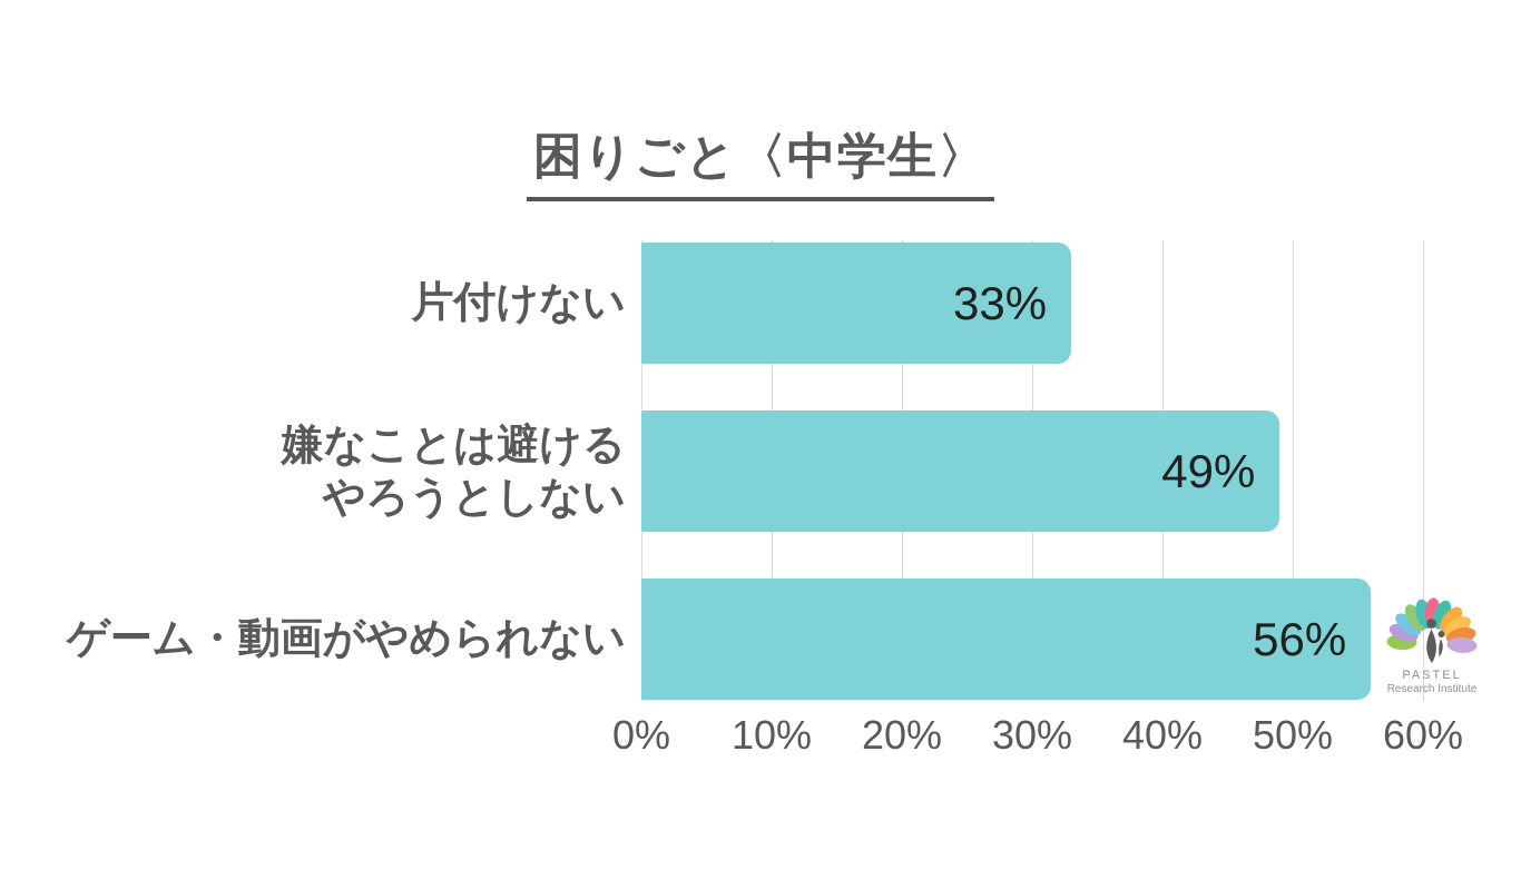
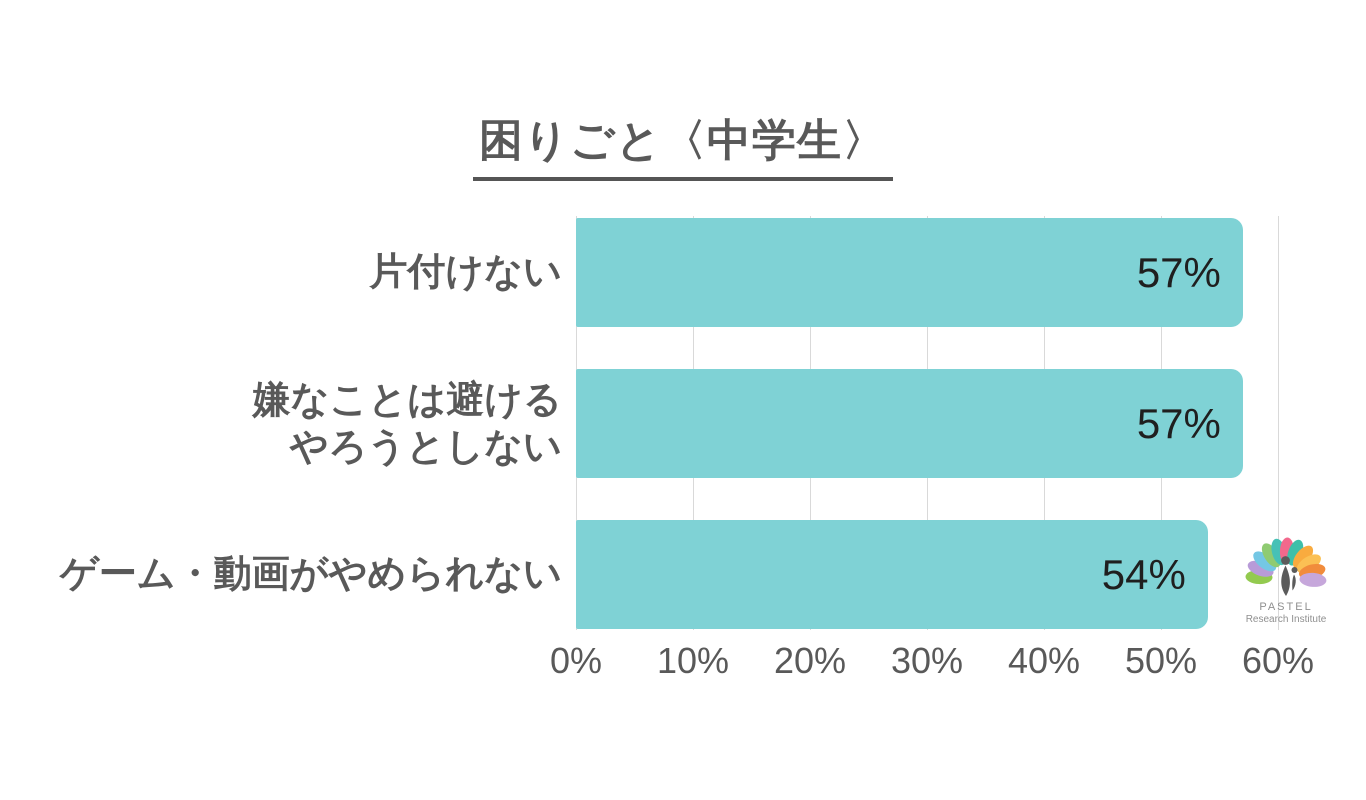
片付けない: 33% -> 57%
嫌なことは避ける やろうとしない: 49% -> 57%
ゲーム・動画がやめられない: 56% -> 54%
